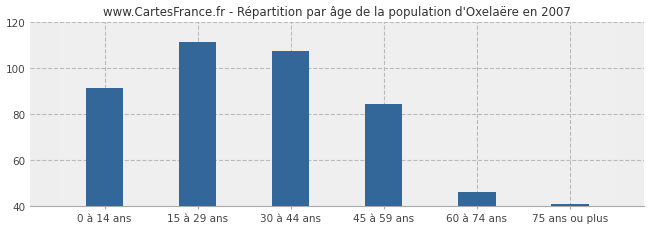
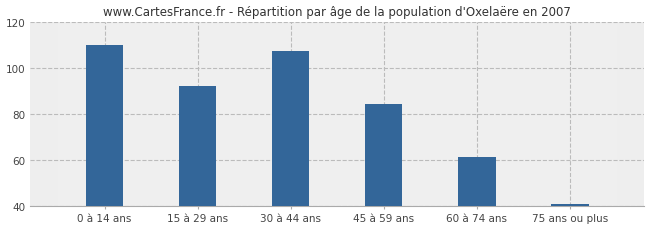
0 à 14 ans: 91 -> 110
15 à 29 ans: 111 -> 92
60 à 74 ans: 46 -> 61
